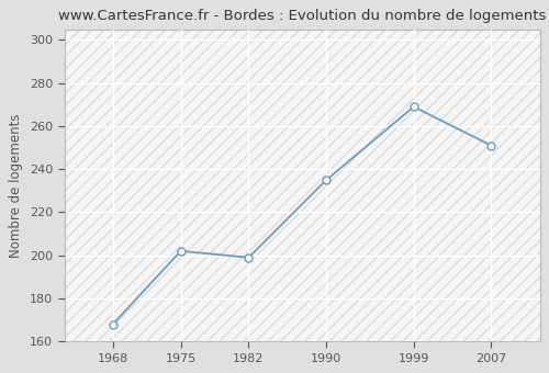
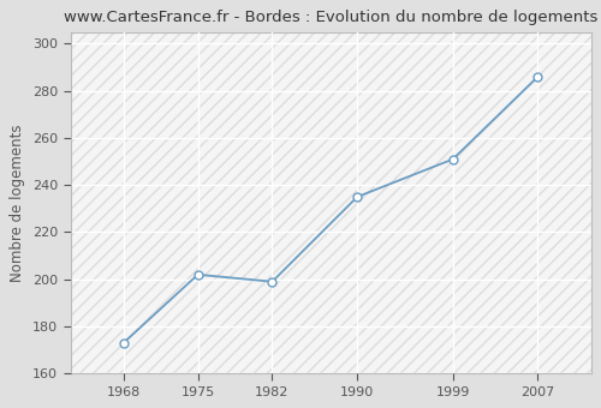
1968: 168 -> 173
1999: 269 -> 251
2007: 251 -> 286
